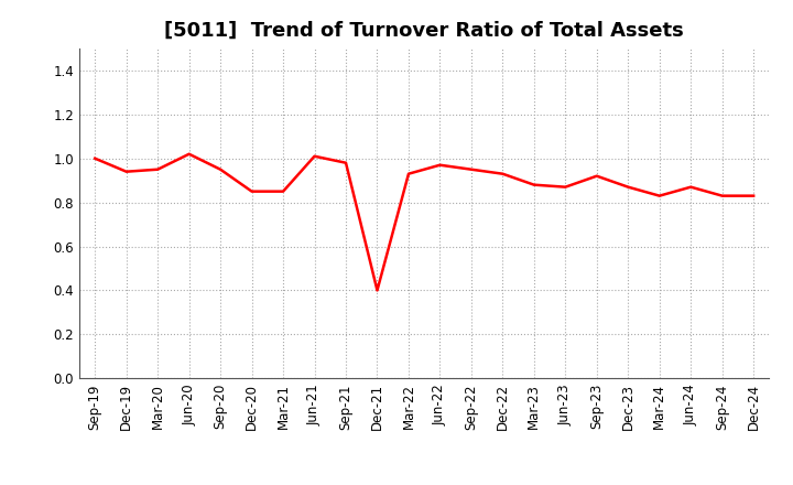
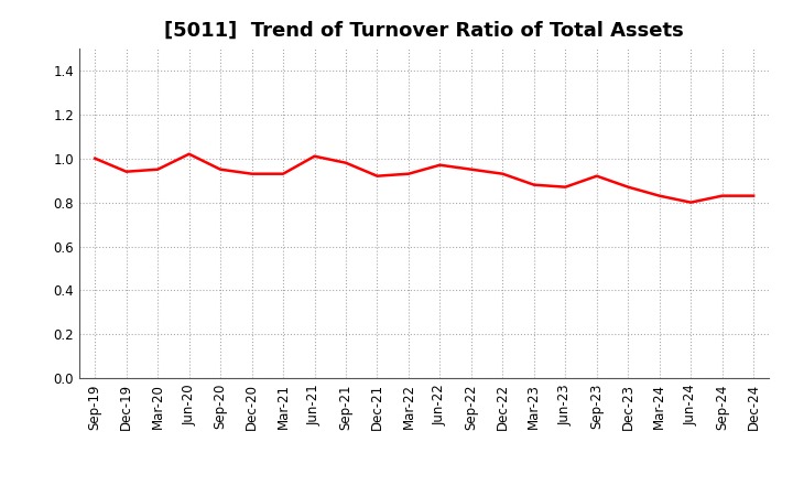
Dec-20: 0.85 -> 0.93
Mar-21: 0.85 -> 0.93
Dec-21: 0.40 -> 0.92
Jun-24: 0.87 -> 0.80
